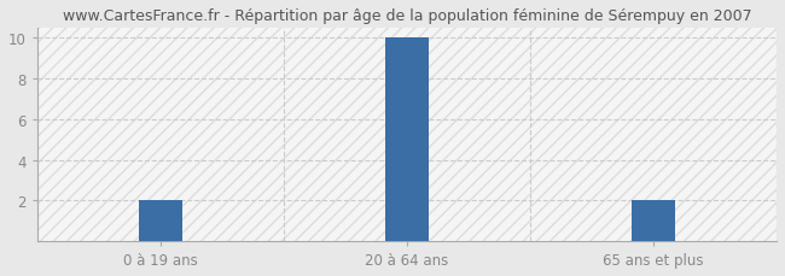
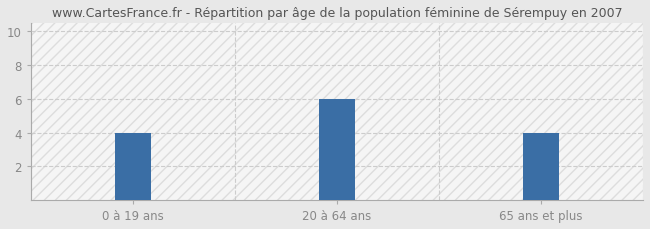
0 à 19 ans: 2 -> 4
20 à 64 ans: 10 -> 6
65 ans et plus: 2 -> 4
